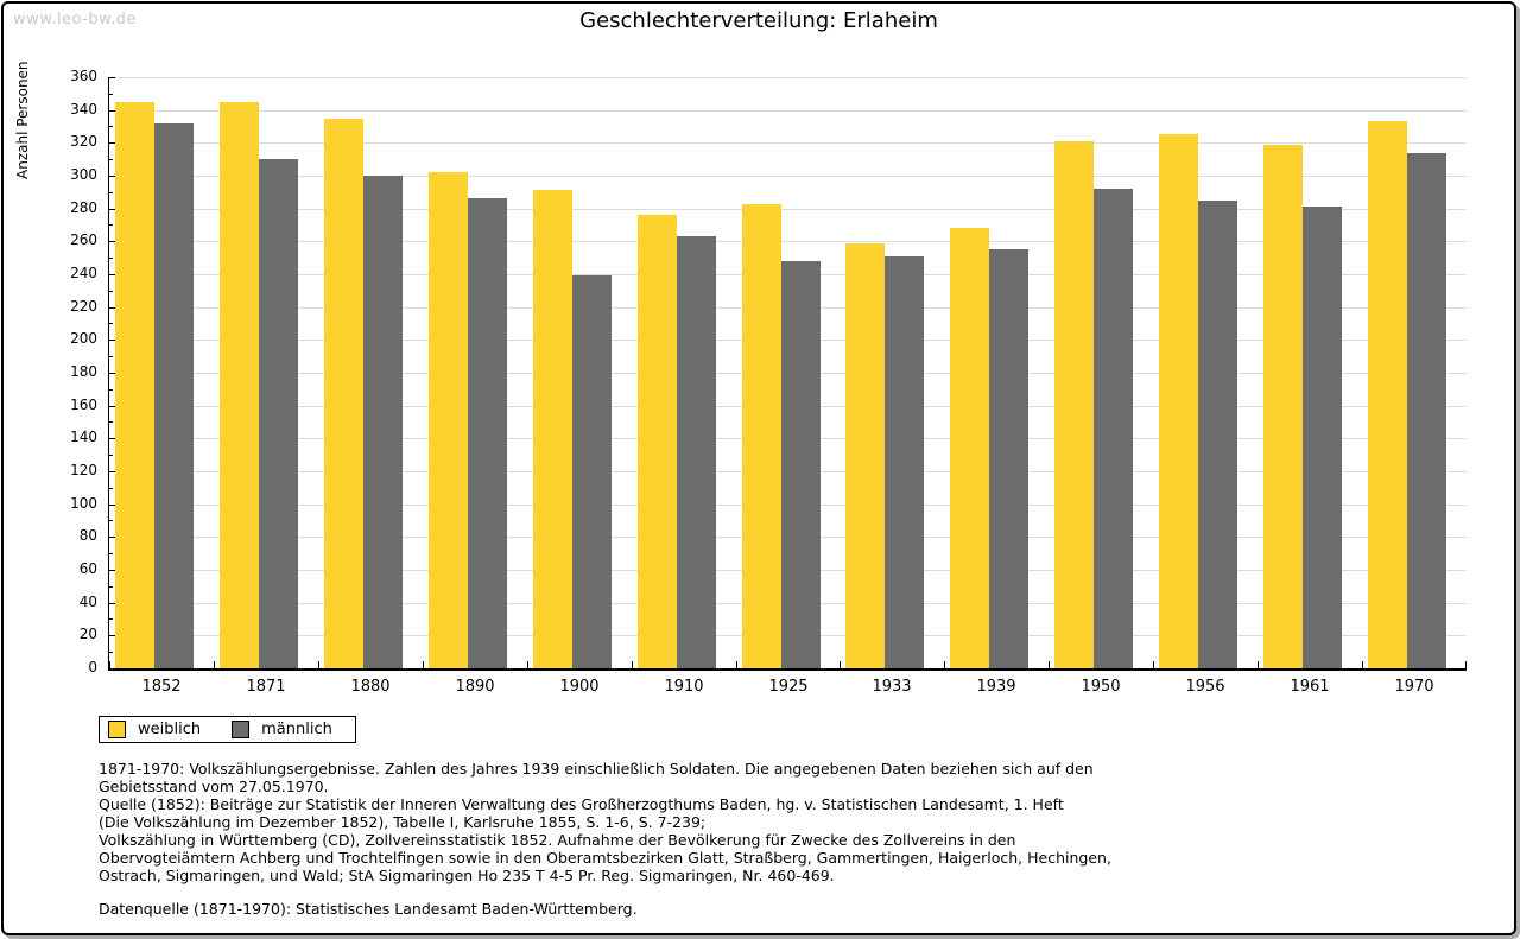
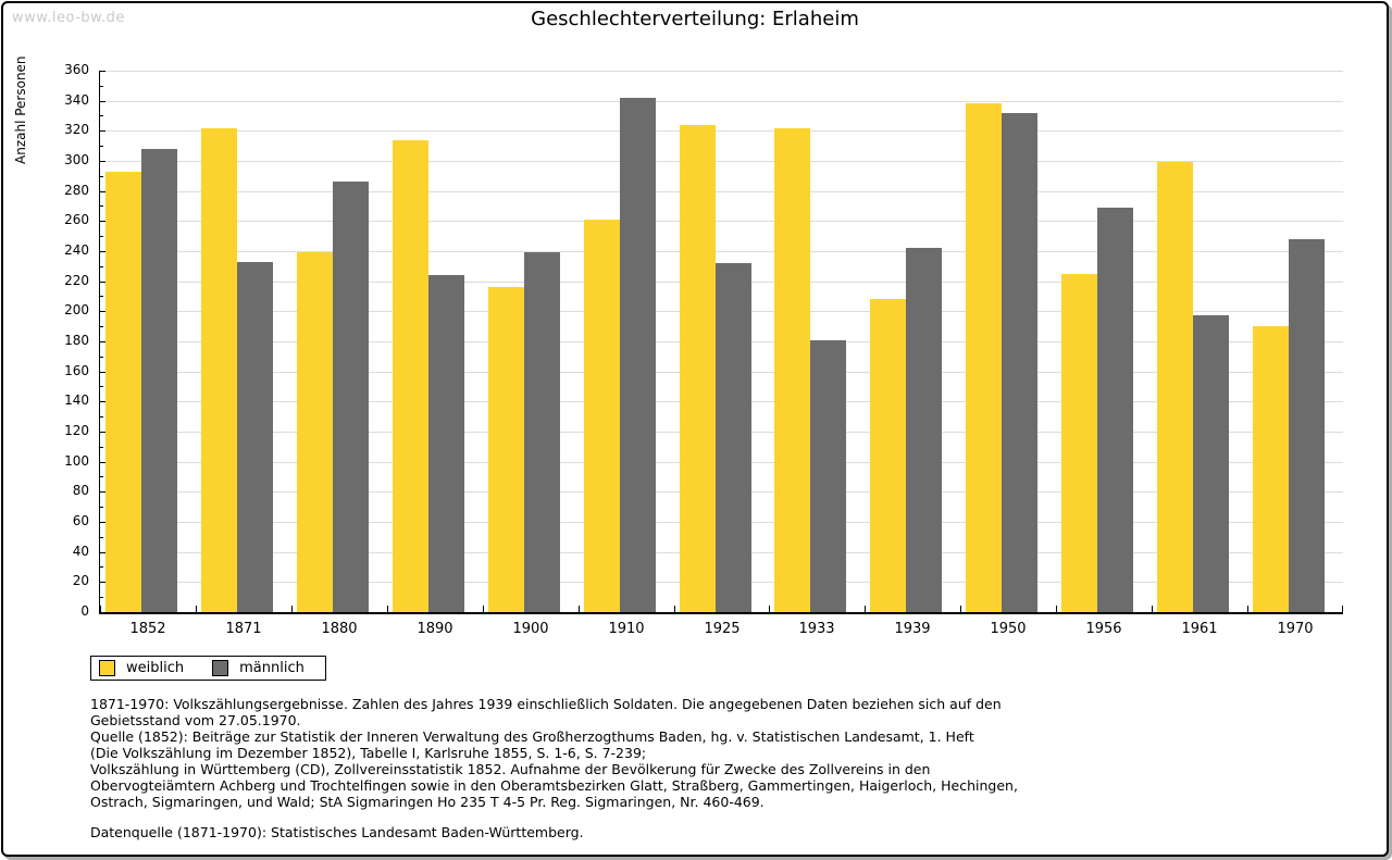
weiblich/1852: 345 -> 293
männlich/1852: 332 -> 308
weiblich/1871: 345 -> 322
männlich/1871: 310 -> 233
weiblich/1880: 335 -> 239
männlich/1880: 300 -> 286
weiblich/1890: 302 -> 314
männlich/1890: 286 -> 224
weiblich/1900: 291 -> 216
weiblich/1910: 276 -> 261
männlich/1910: 263 -> 342
weiblich/1925: 283 -> 324
männlich/1925: 248 -> 232
weiblich/1933: 259 -> 322
männlich/1933: 251 -> 181
weiblich/1939: 268 -> 208
männlich/1939: 255 -> 242
weiblich/1950: 321 -> 338
männlich/1950: 292 -> 332
weiblich/1956: 325 -> 225
männlich/1956: 285 -> 269
weiblich/1961: 319 -> 299
männlich/1961: 281 -> 197
weiblich/1970: 333 -> 190
männlich/1970: 314 -> 248
